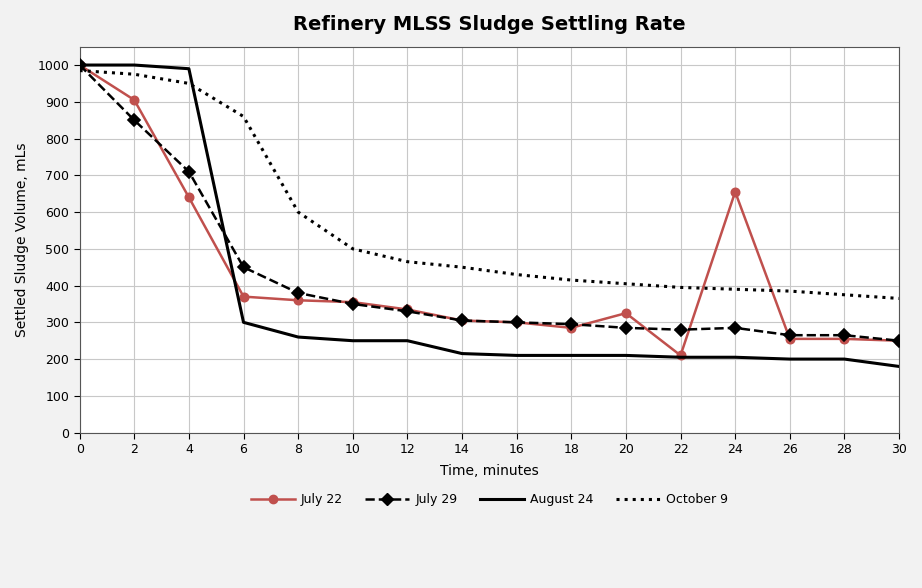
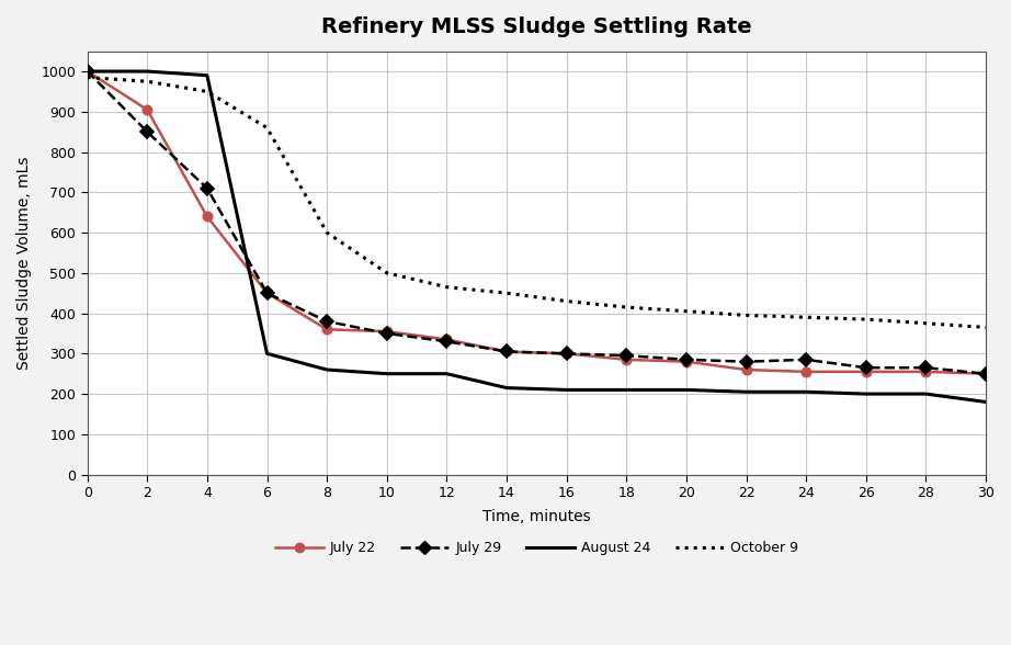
July 22/6: 370 -> 450
July 22/20: 325 -> 280
July 22/22: 210 -> 260
July 22/24: 655 -> 255
